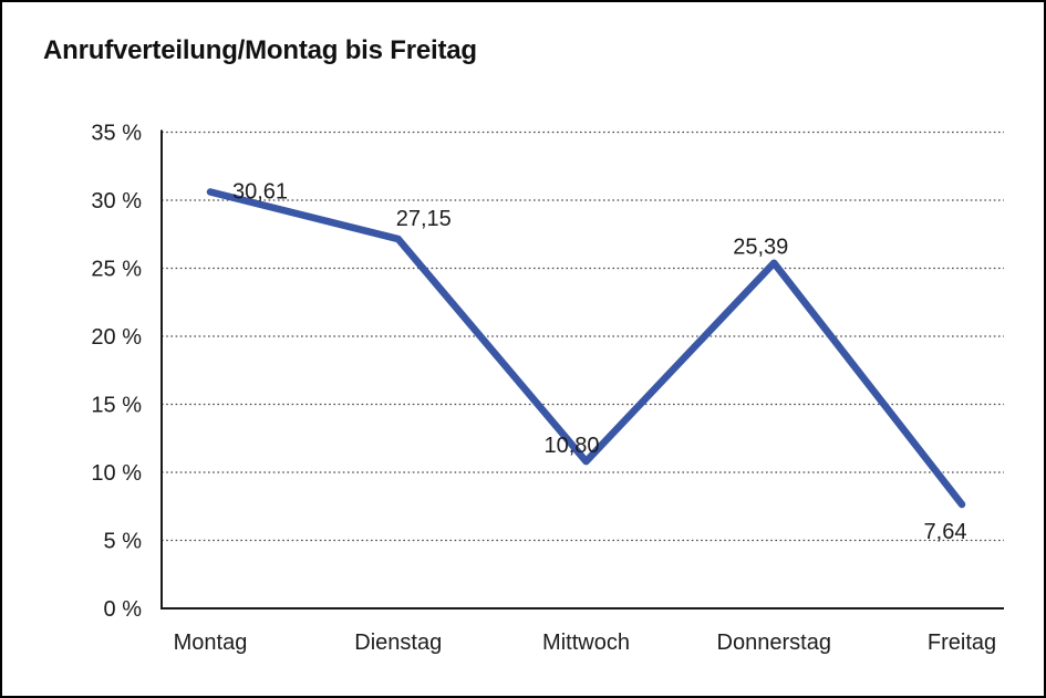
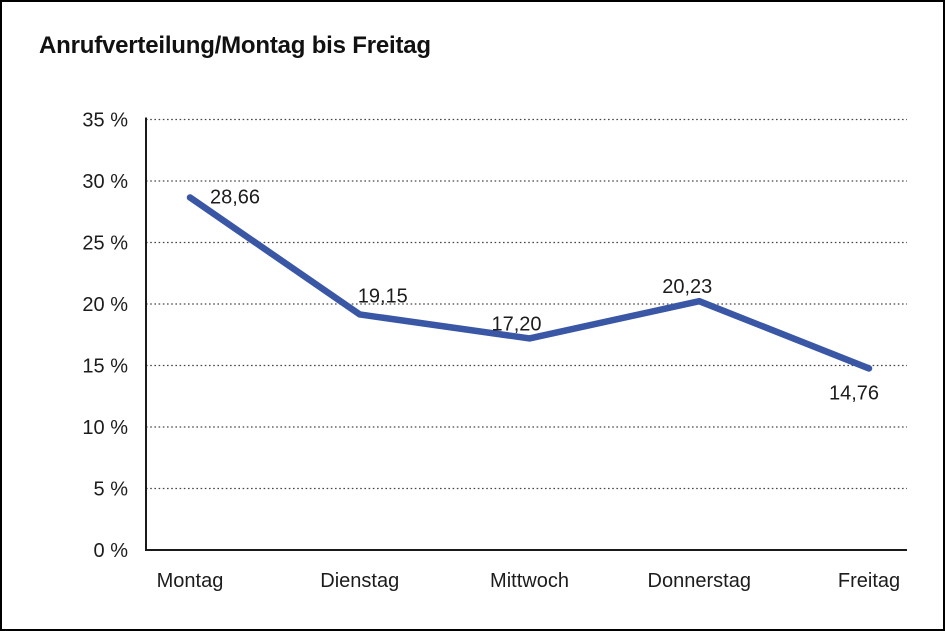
Montag: 30,61 -> 28,66
Dienstag: 27,15 -> 19,15
Mittwoch: 10,80 -> 17,20
Donnerstag: 25,39 -> 20,23
Freitag: 7,64 -> 14,76
